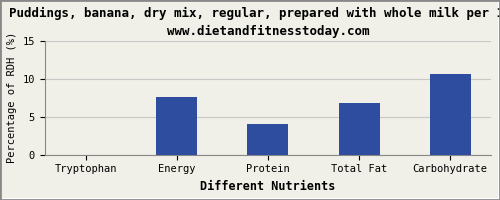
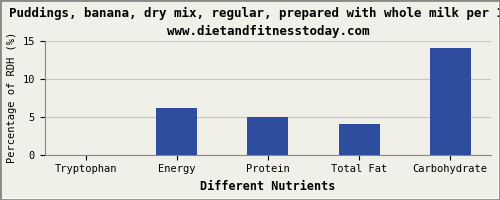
Energy: 7.6 -> 6.2
Protein: 4.0 -> 5.0
Total Fat: 6.8 -> 4.0
Carbohydrate: 10.6 -> 14.0
